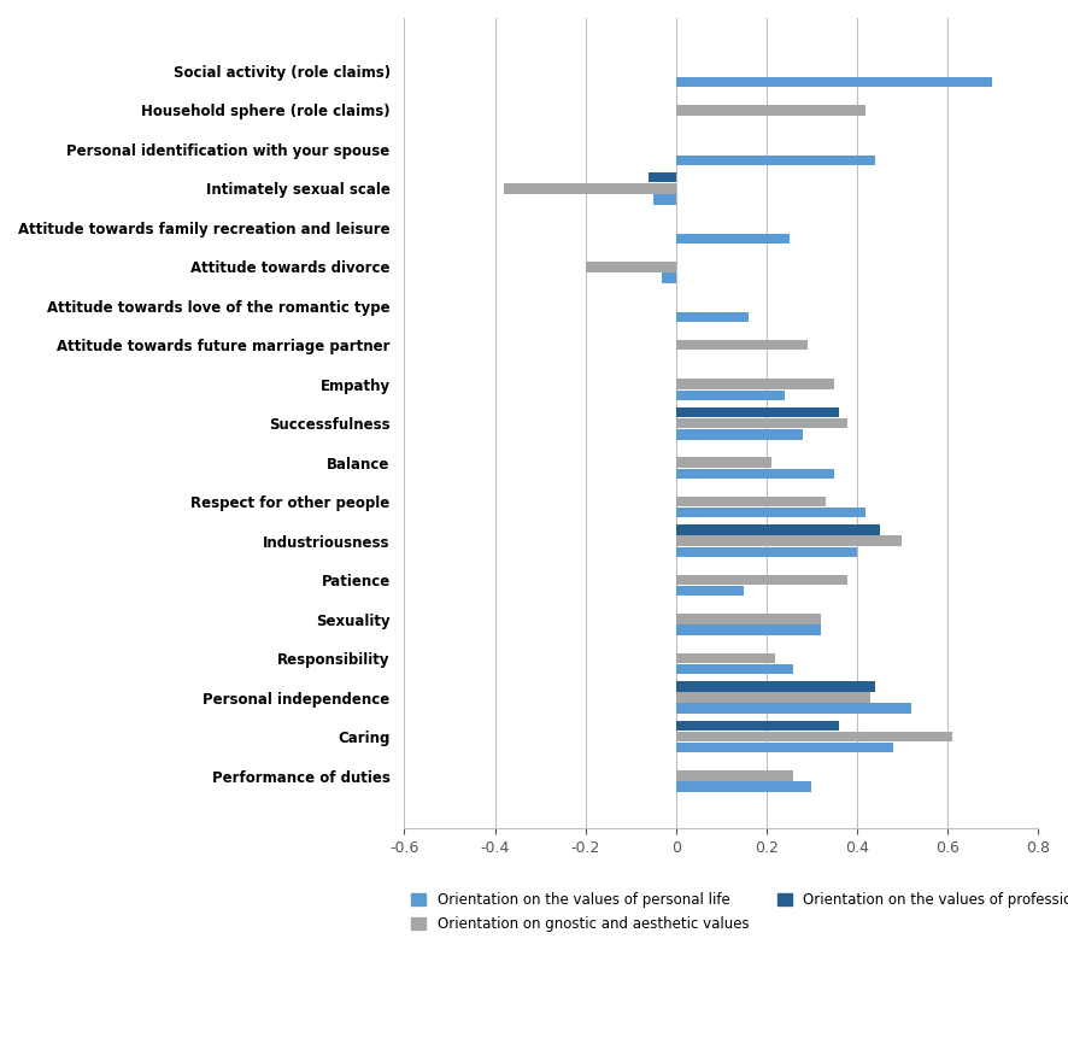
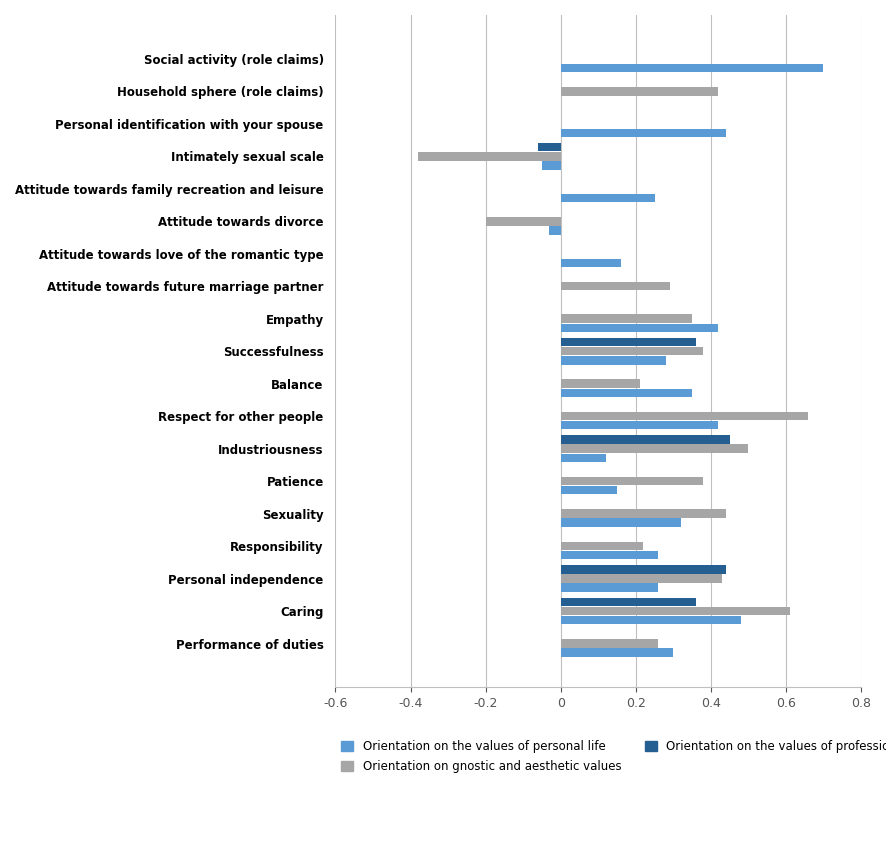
Orientation on the values of personal life/Empathy: 0.24 -> 0.42
Orientation on gnostic and aesthetic values/Respect for other people: 0.33 -> 0.66
Orientation on the values of personal life/Industriousness: 0.40 -> 0.12
Orientation on gnostic and aesthetic values/Sexuality: 0.32 -> 0.44
Orientation on the values of personal life/Personal independence: 0.52 -> 0.26
